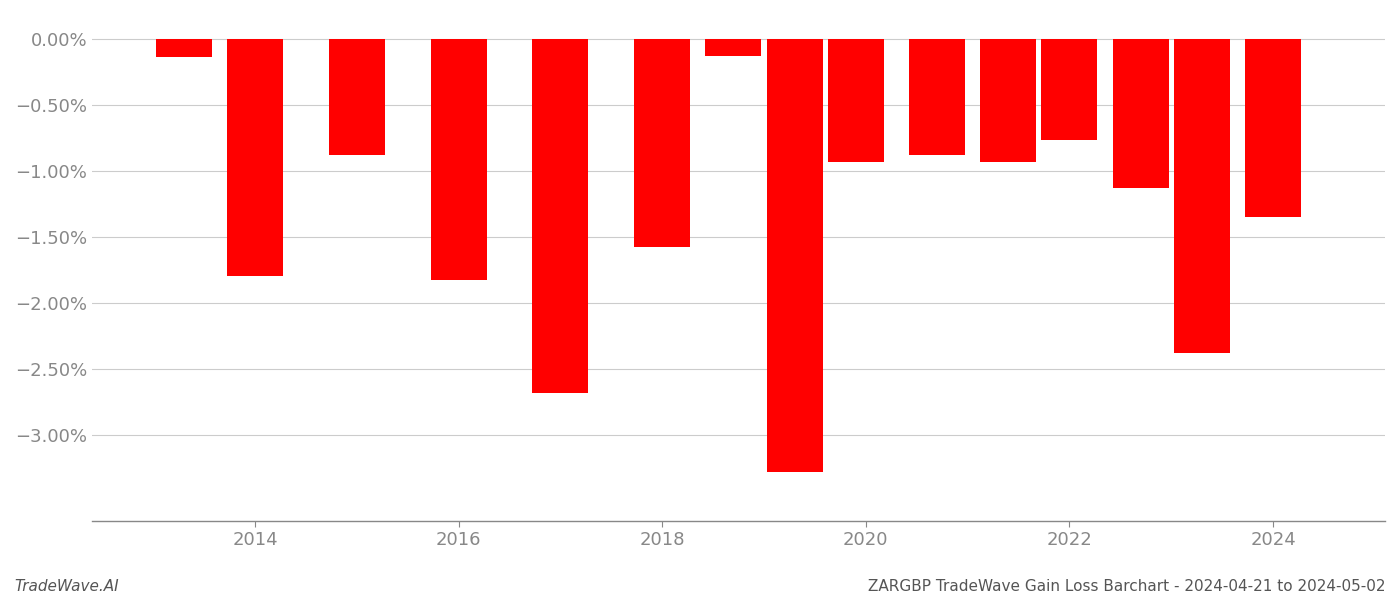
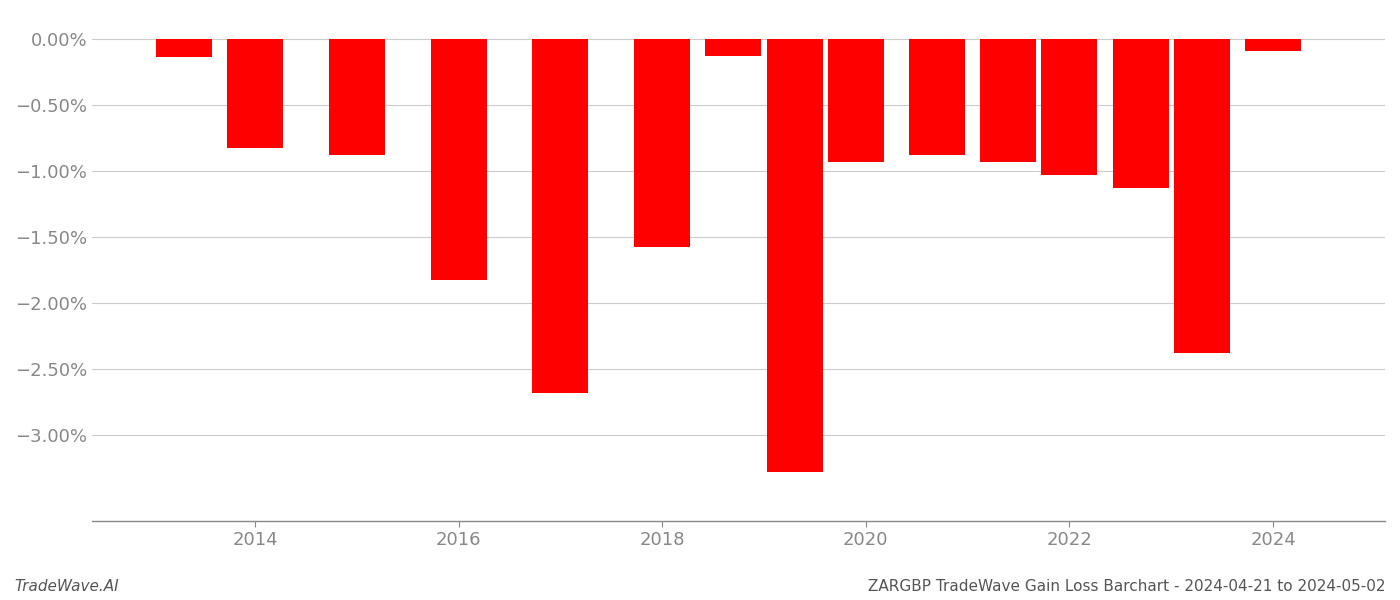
2014: -1.80% -> -0.83%
2022: -0.77% -> -1.03%
2024: -1.35% -> -0.09%
